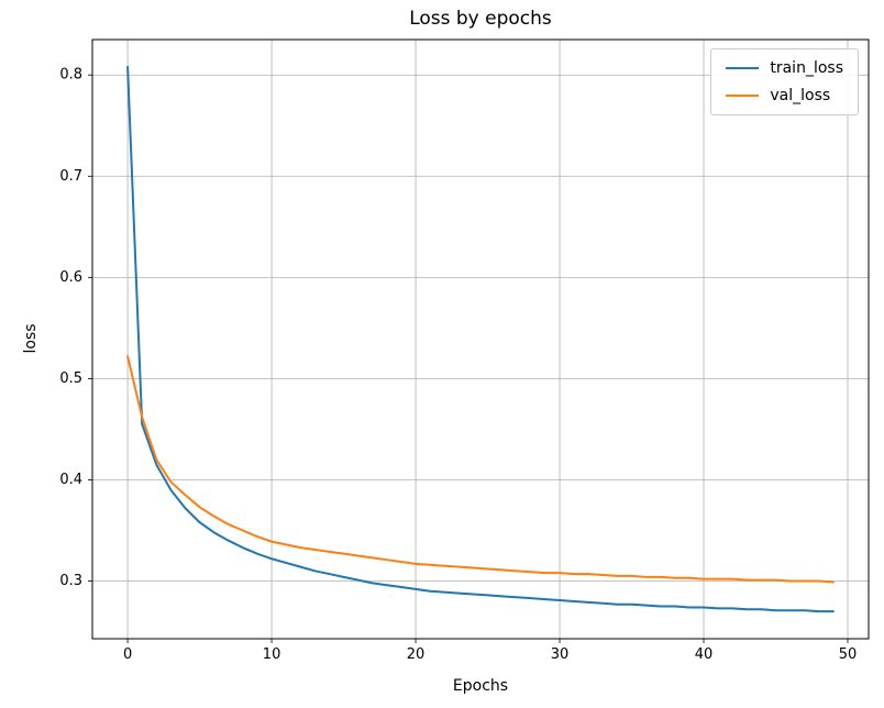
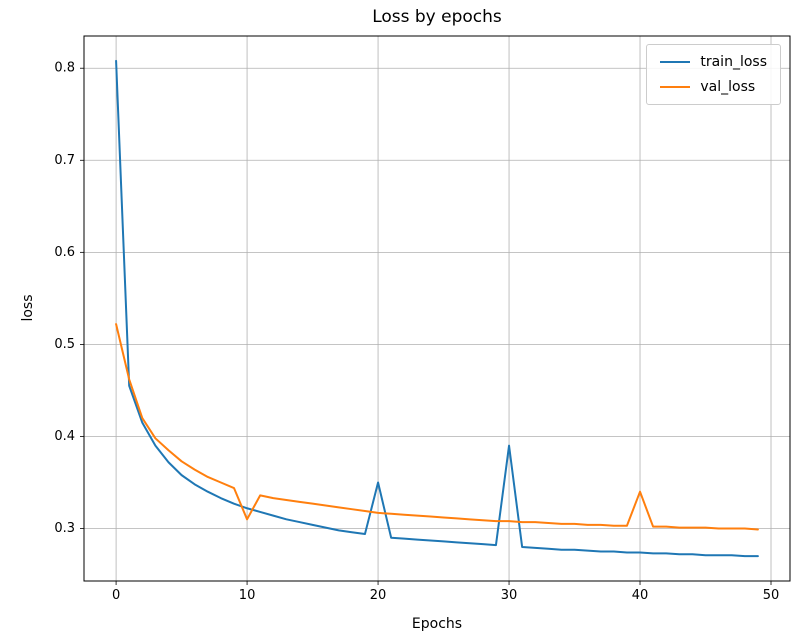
val_loss/10: 0.34 -> 0.31
train_loss/20: 0.29 -> 0.35
train_loss/30: 0.28 -> 0.39
val_loss/40: 0.30 -> 0.34
